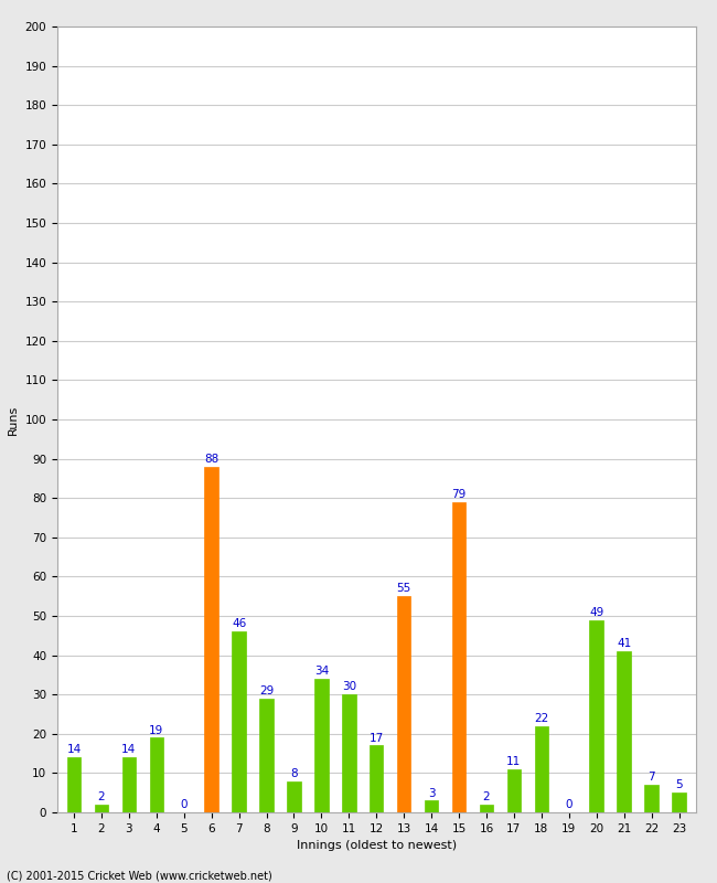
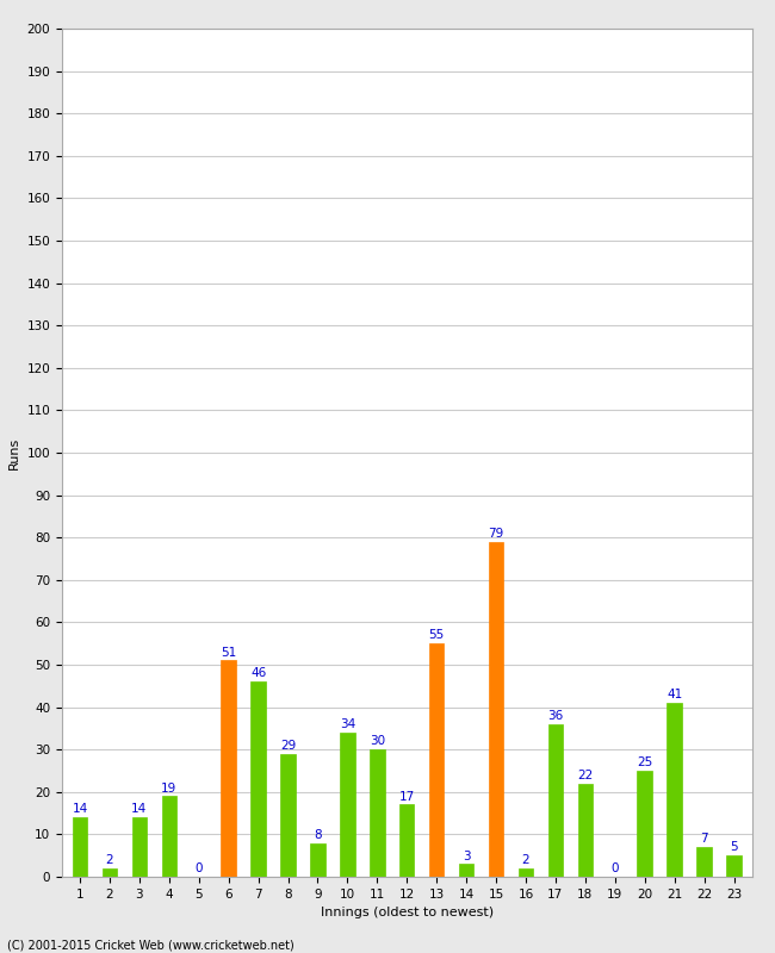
6: 88 -> 51
17: 11 -> 36
20: 49 -> 25
